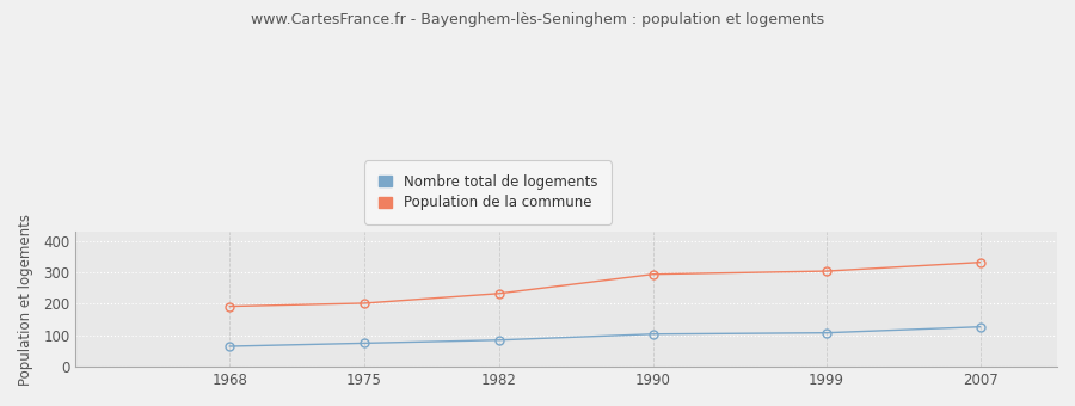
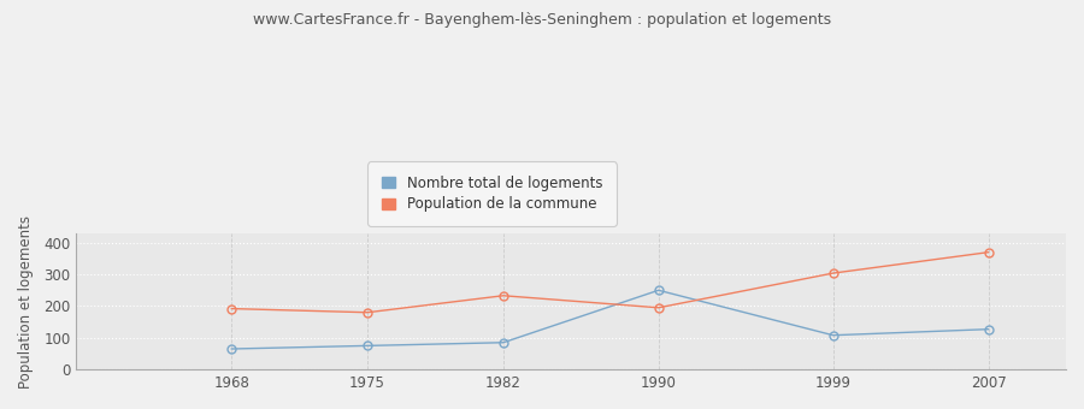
Population de la commune/1975: 202 -> 180
Nombre total de logements/1990: 104 -> 250
Population de la commune/1990: 294 -> 195
Population de la commune/2007: 332 -> 370
